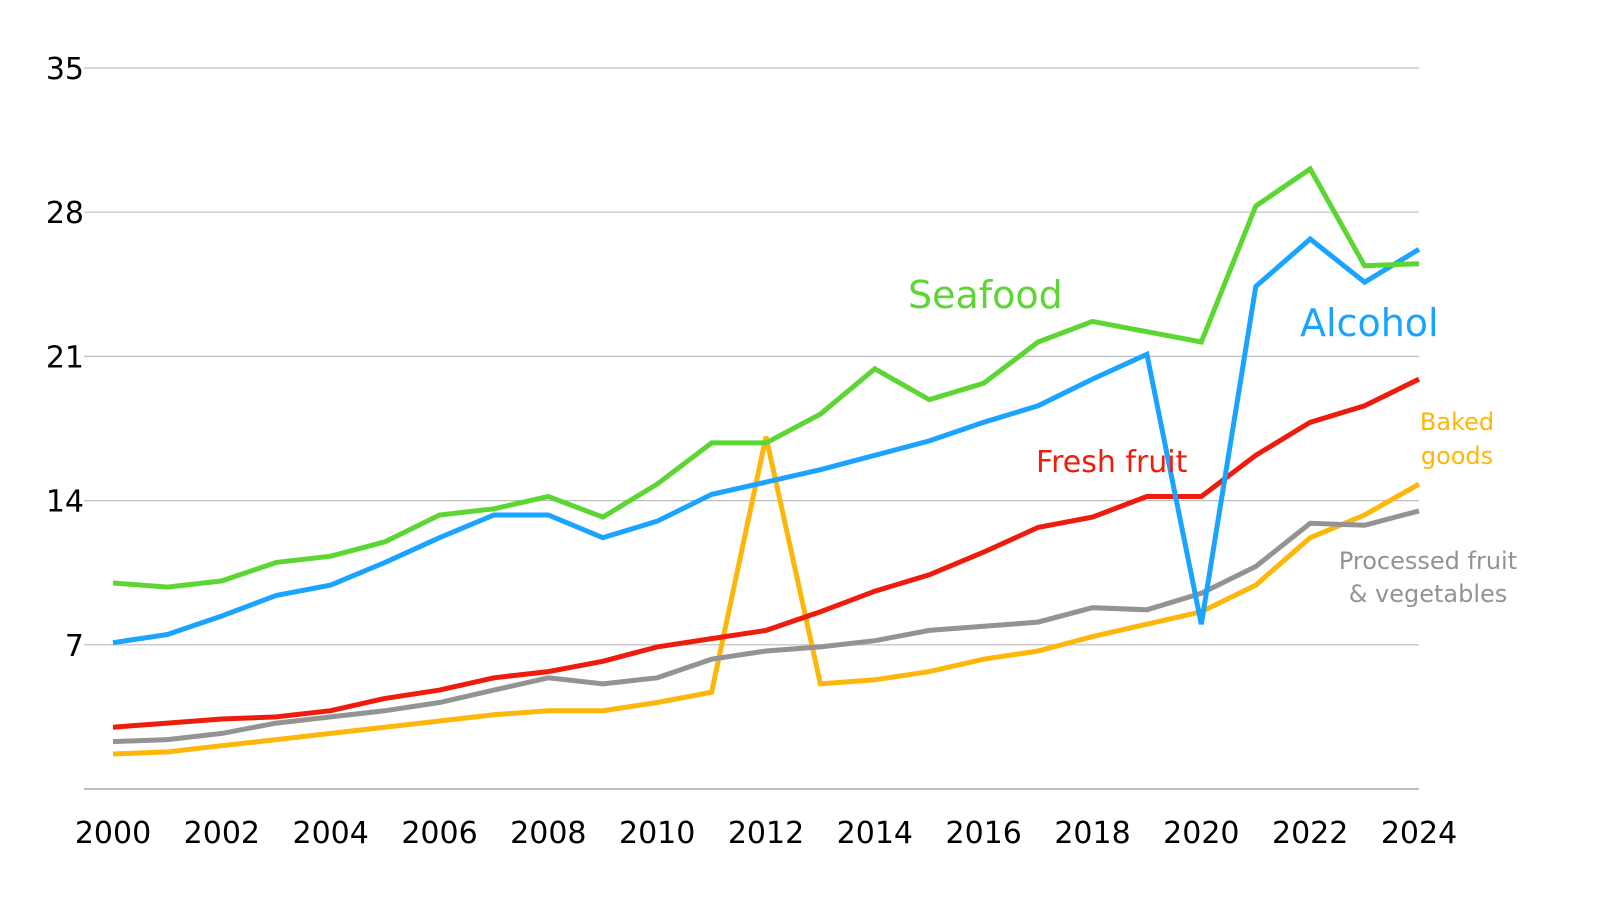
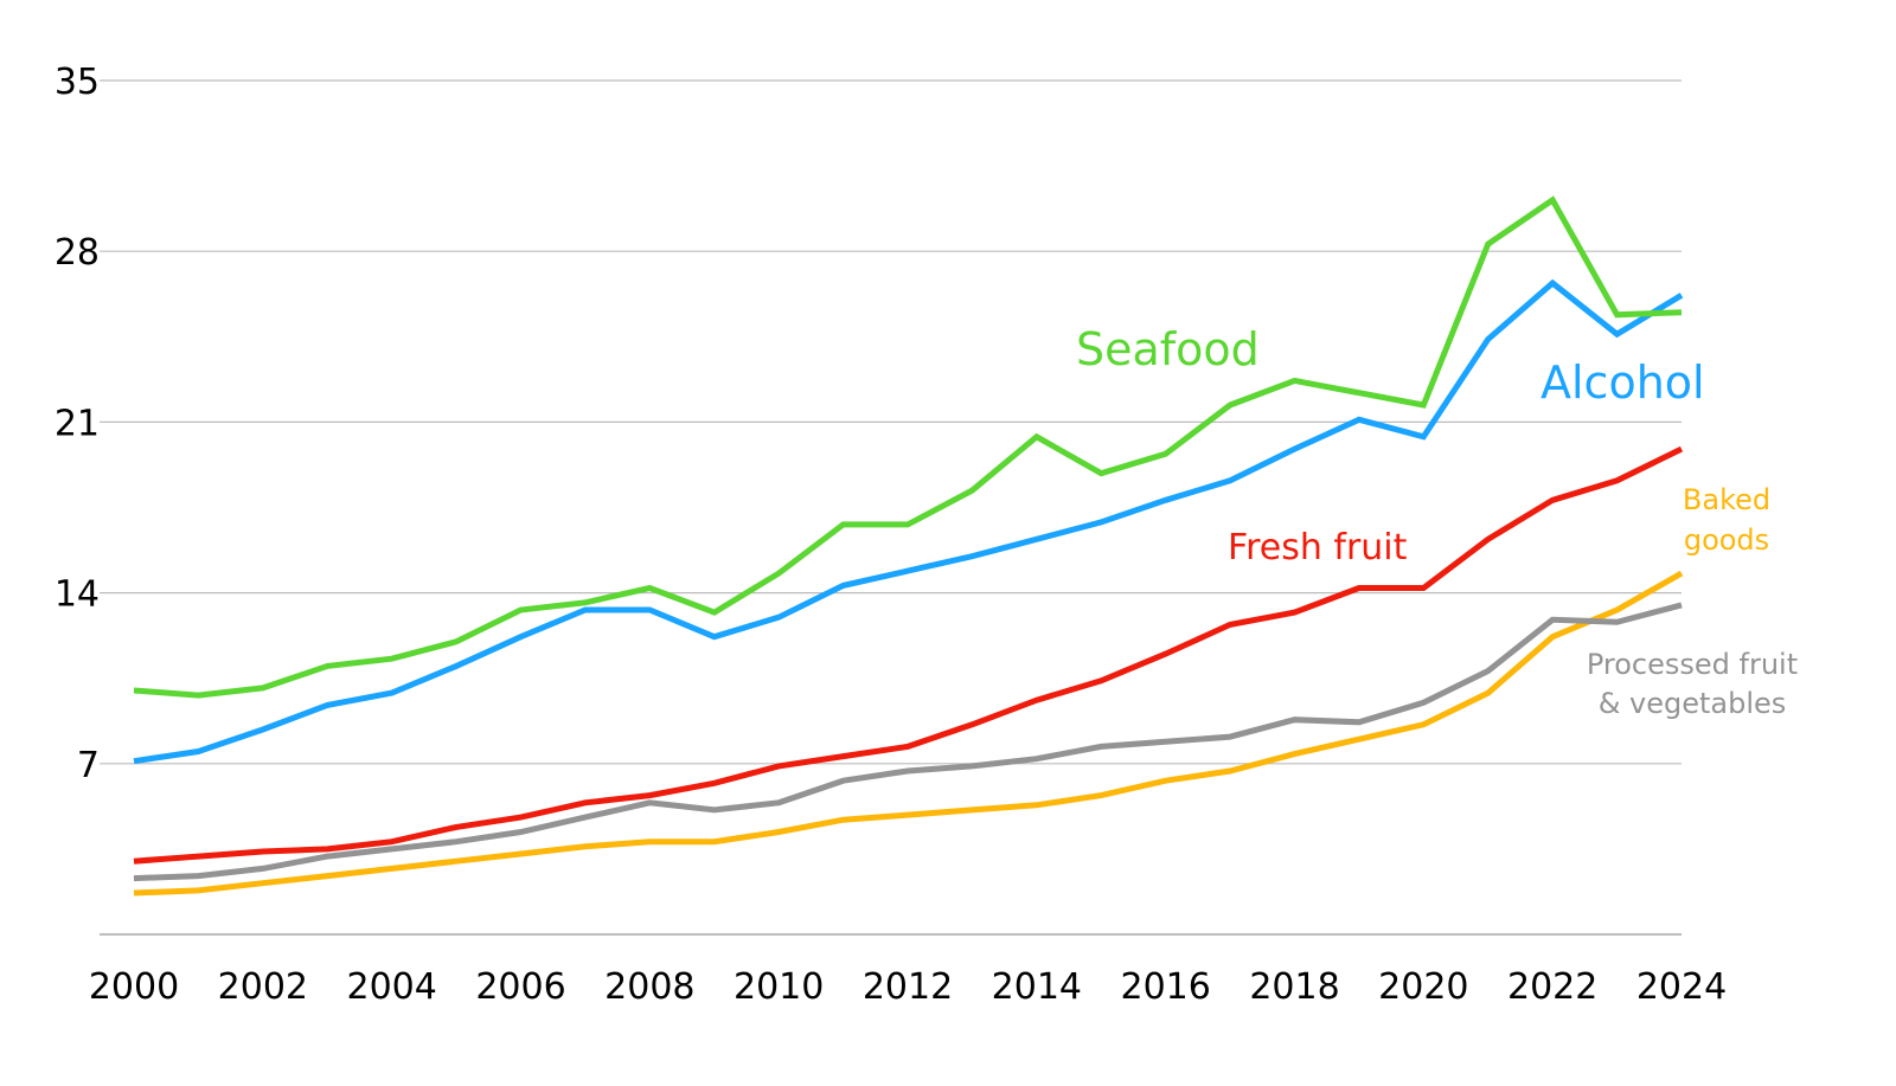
Baked goods/2012: 17.1 -> 4.9
Alcohol/2020: 8.0 -> 20.4
